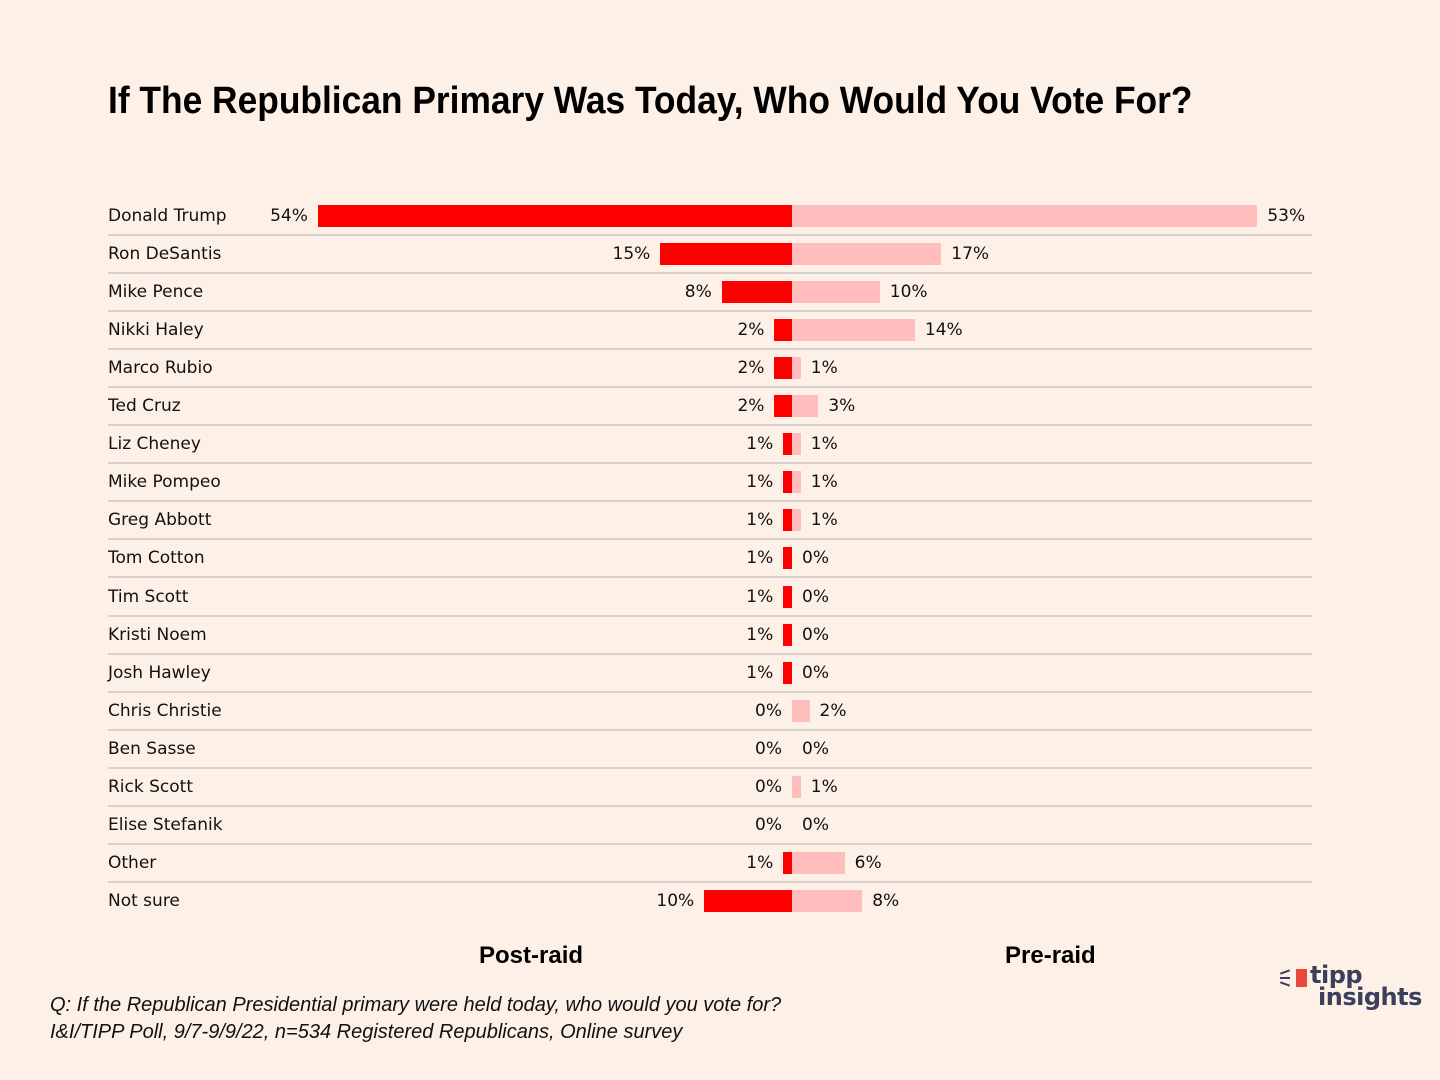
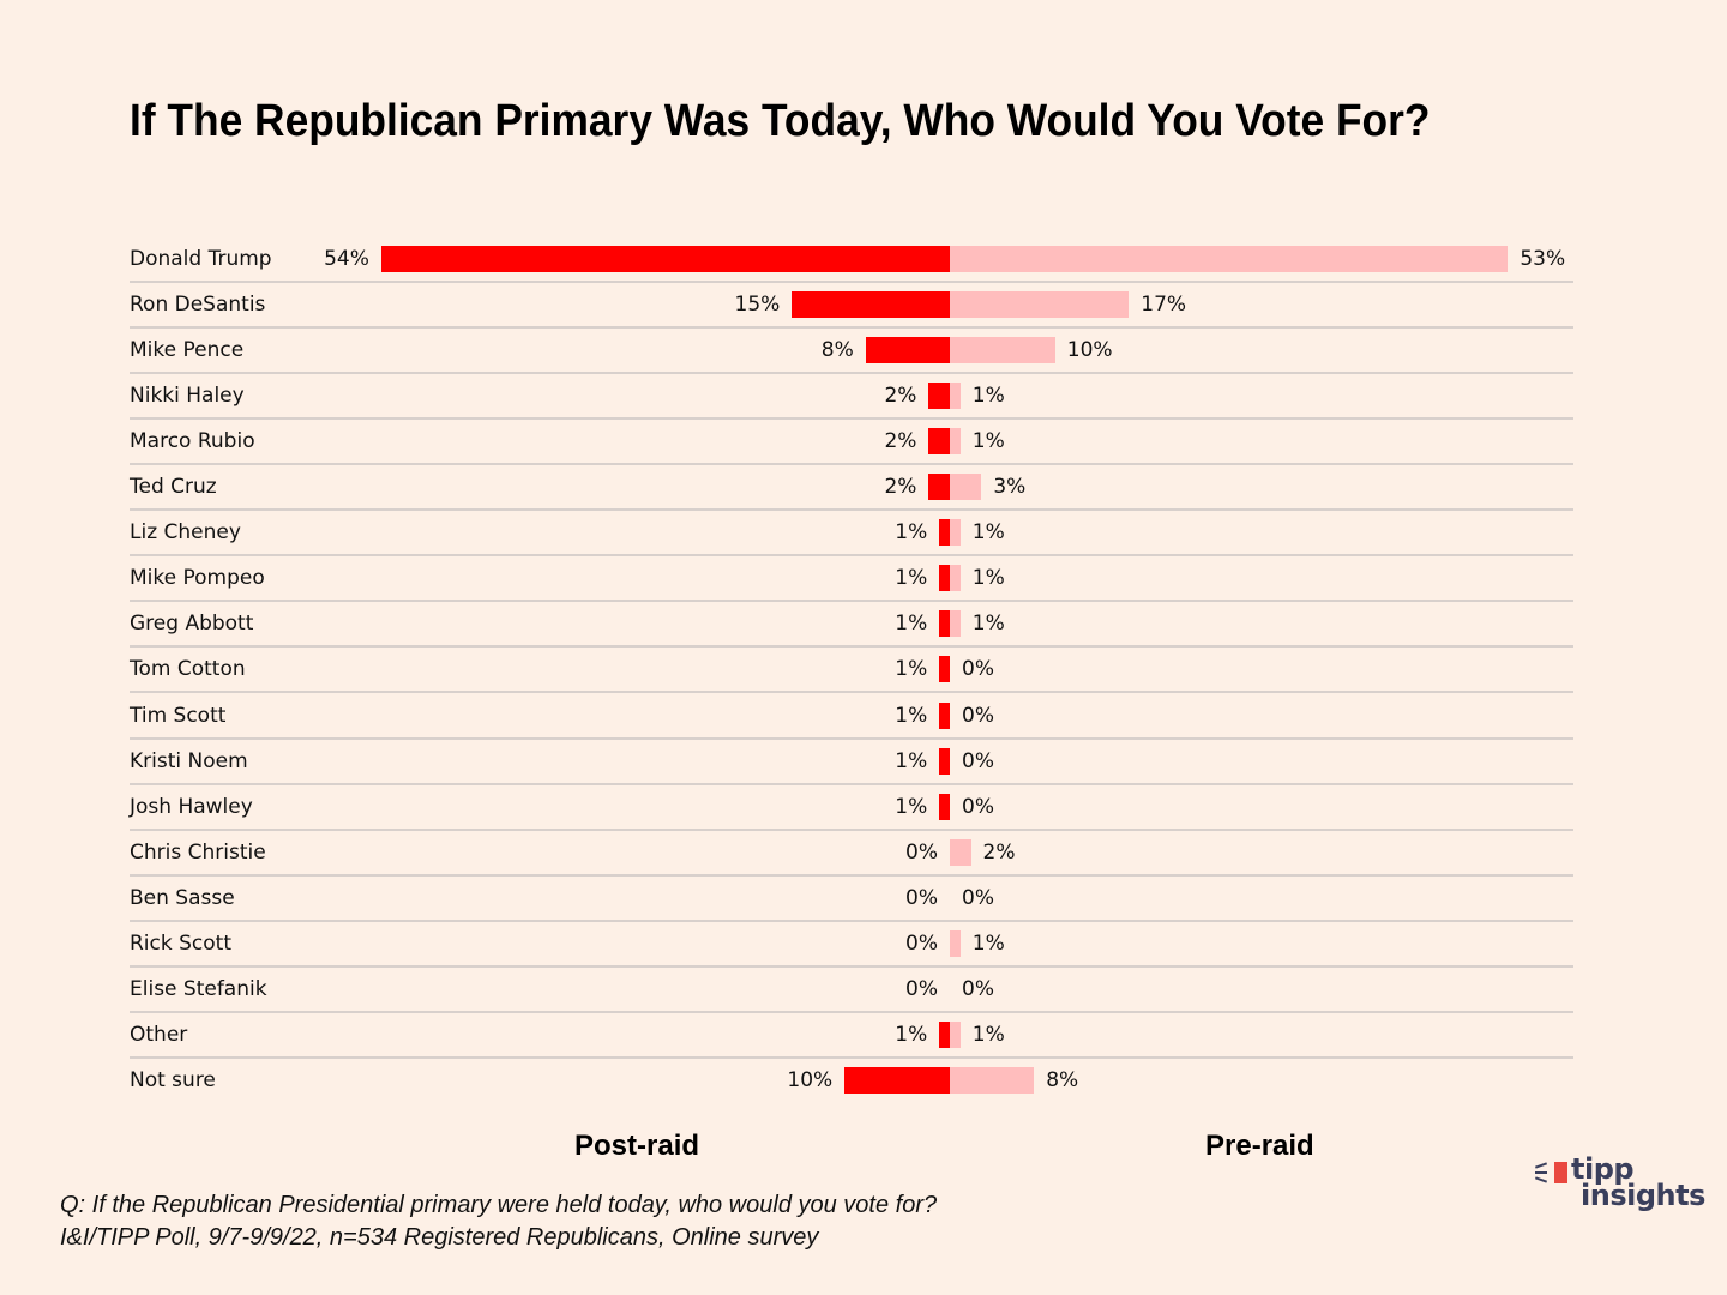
Pre-raid/Nikki Haley: 14% -> 1%
Pre-raid/Other: 6% -> 1%
